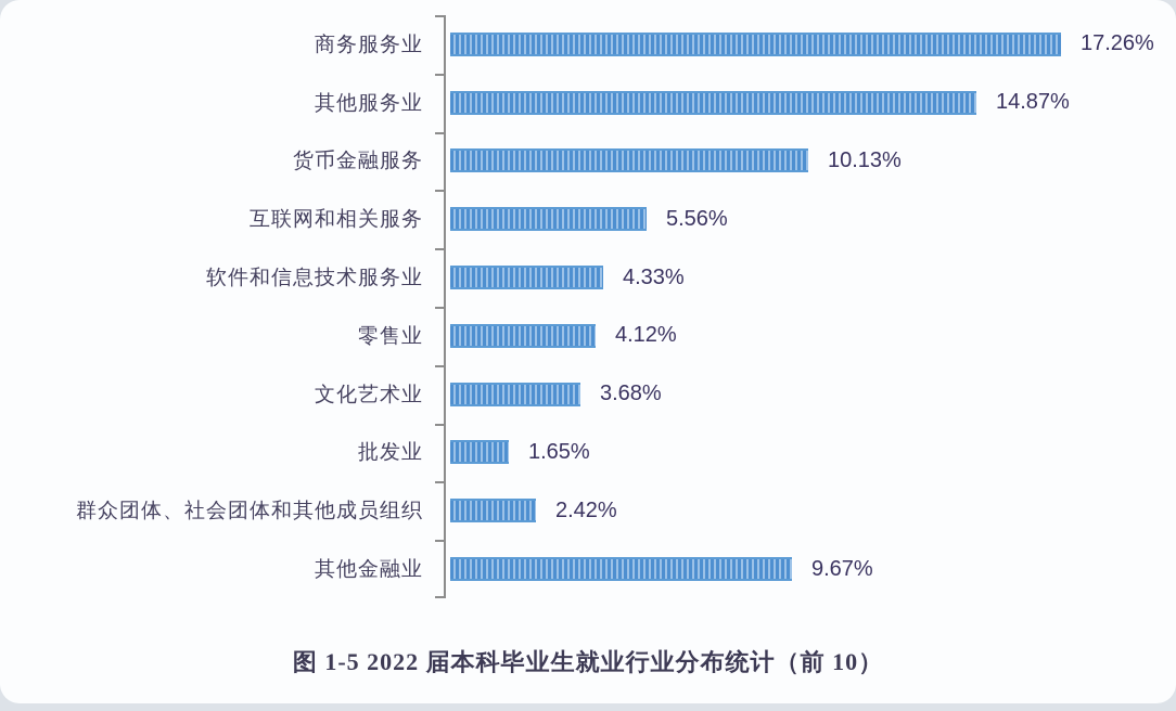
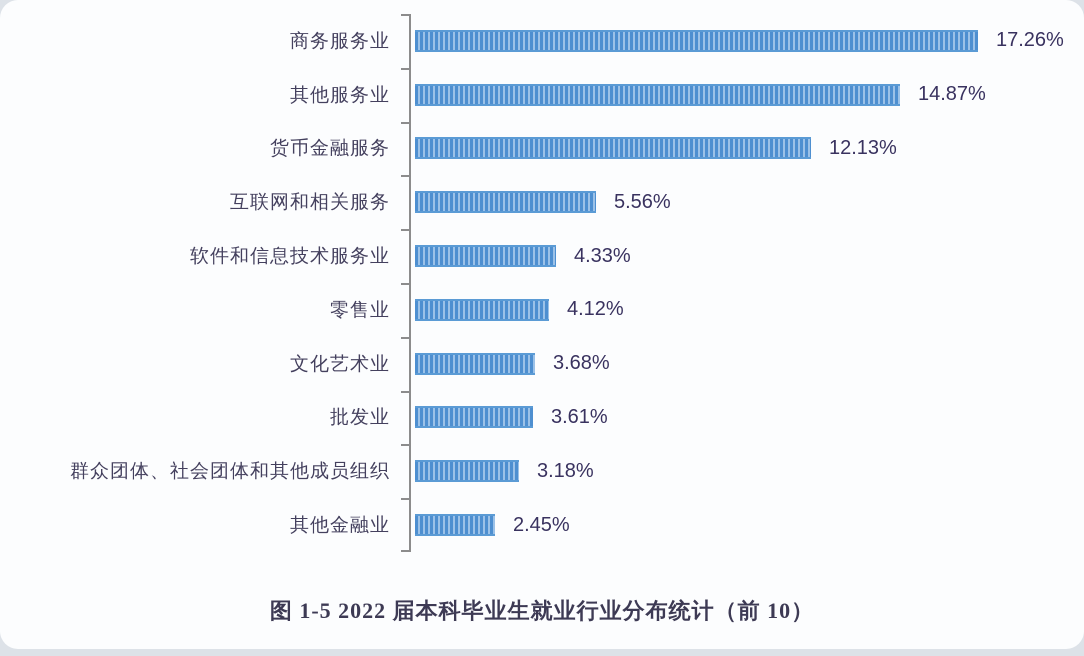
货币金融服务: 10.13% -> 12.13%
批发业: 1.65% -> 3.61%
群众团体、社会团体和其他成员组织: 2.42% -> 3.18%
其他金融业: 9.67% -> 2.45%
